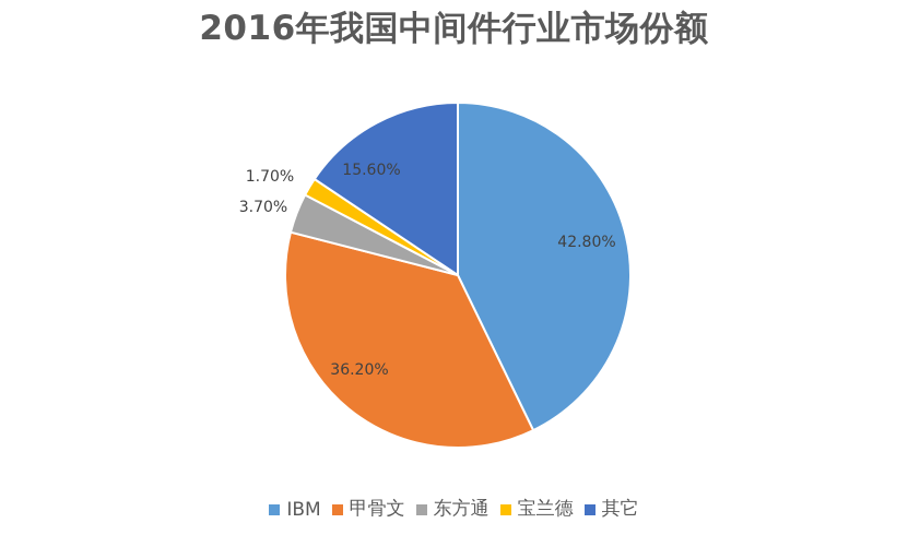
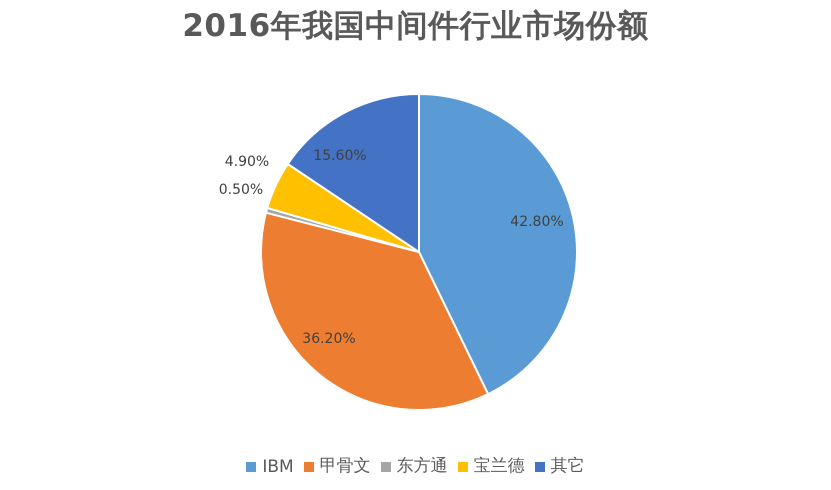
东方通: 3.70% -> 0.50%
宝兰德: 1.70% -> 4.90%
